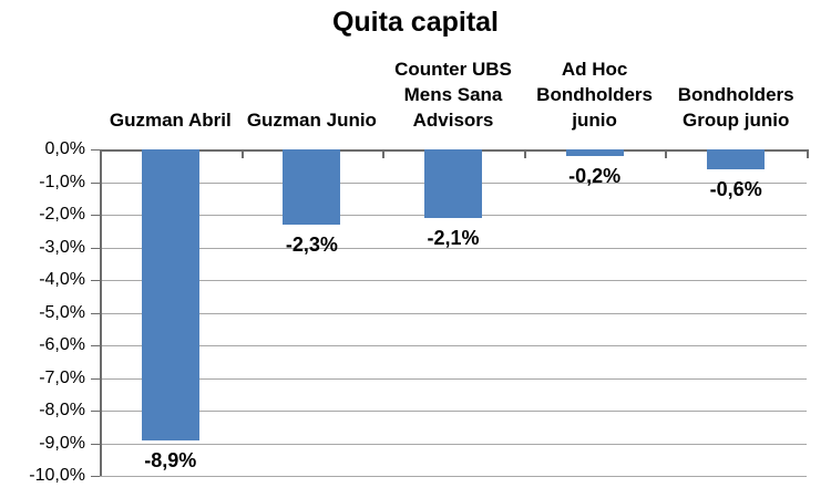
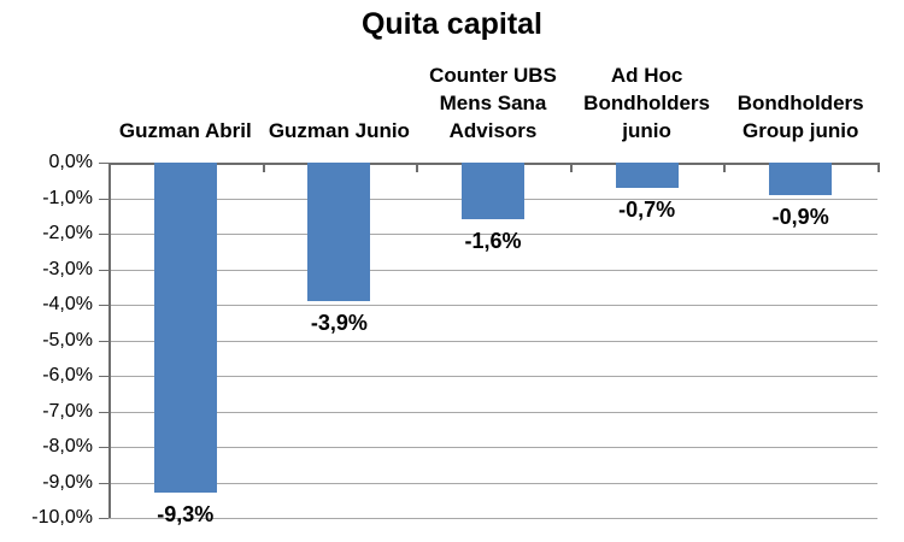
Guzman Abril: -8,9% -> -9,3%
Guzman Junio: -2,3% -> -3,9%
Counter UBS Mens Sana Advisors: -2,1% -> -1,6%
Ad Hoc Bondholders junio: -0,2% -> -0,7%
Bondholders Group junio: -0,6% -> -0,9%
